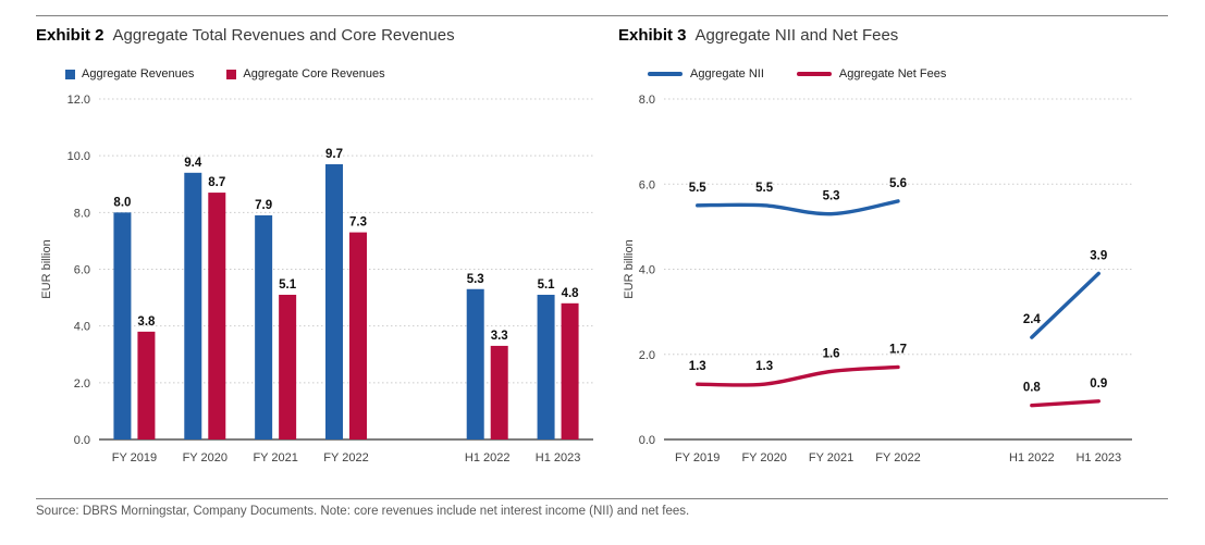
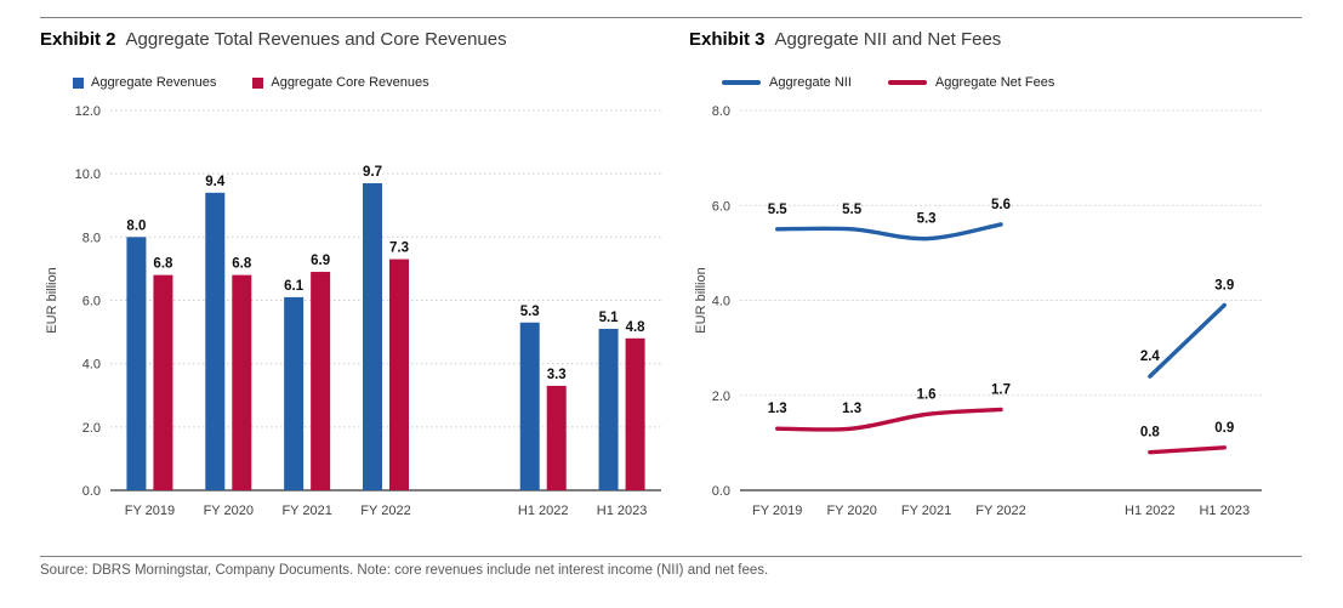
Aggregate Total Revenues and Core Revenues/Aggregate Core Revenues/FY 2019: 3.8 -> 6.8
Aggregate Total Revenues and Core Revenues/Aggregate Core Revenues/FY 2020: 8.7 -> 6.8
Aggregate Total Revenues and Core Revenues/Aggregate Revenues/FY 2021: 7.9 -> 6.1
Aggregate Total Revenues and Core Revenues/Aggregate Core Revenues/FY 2021: 5.1 -> 6.9
